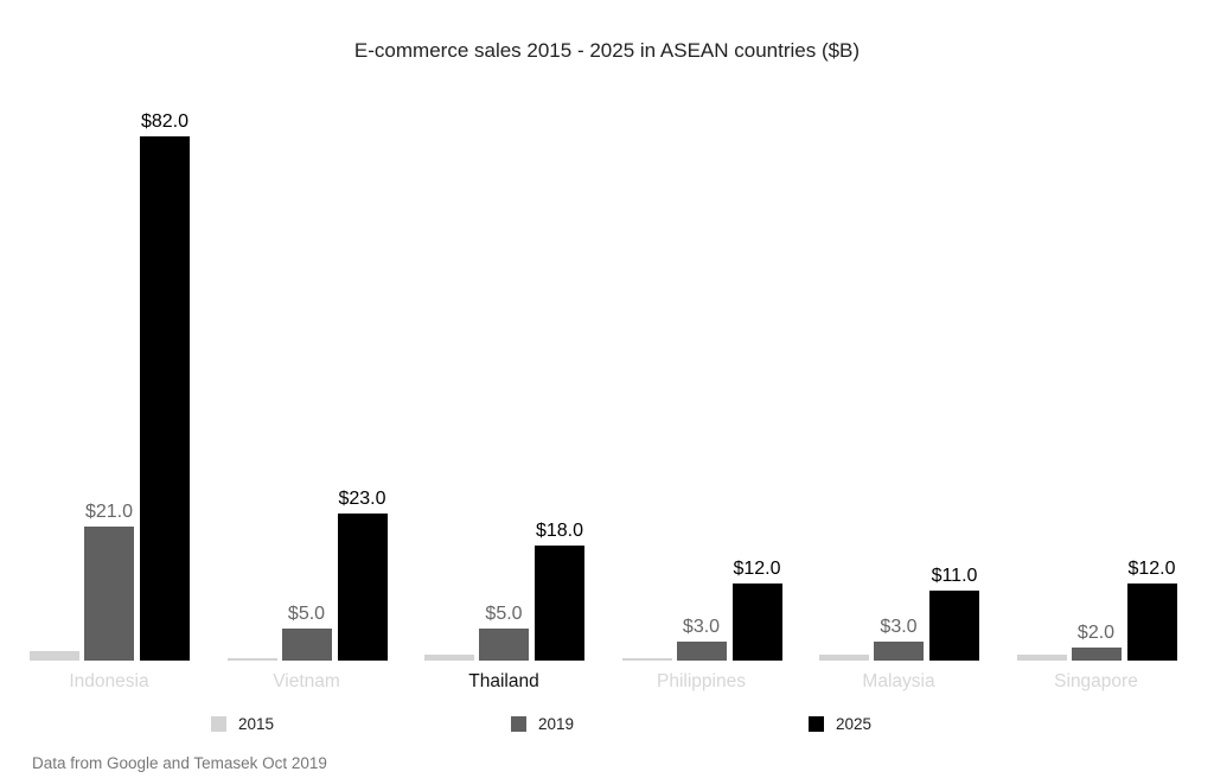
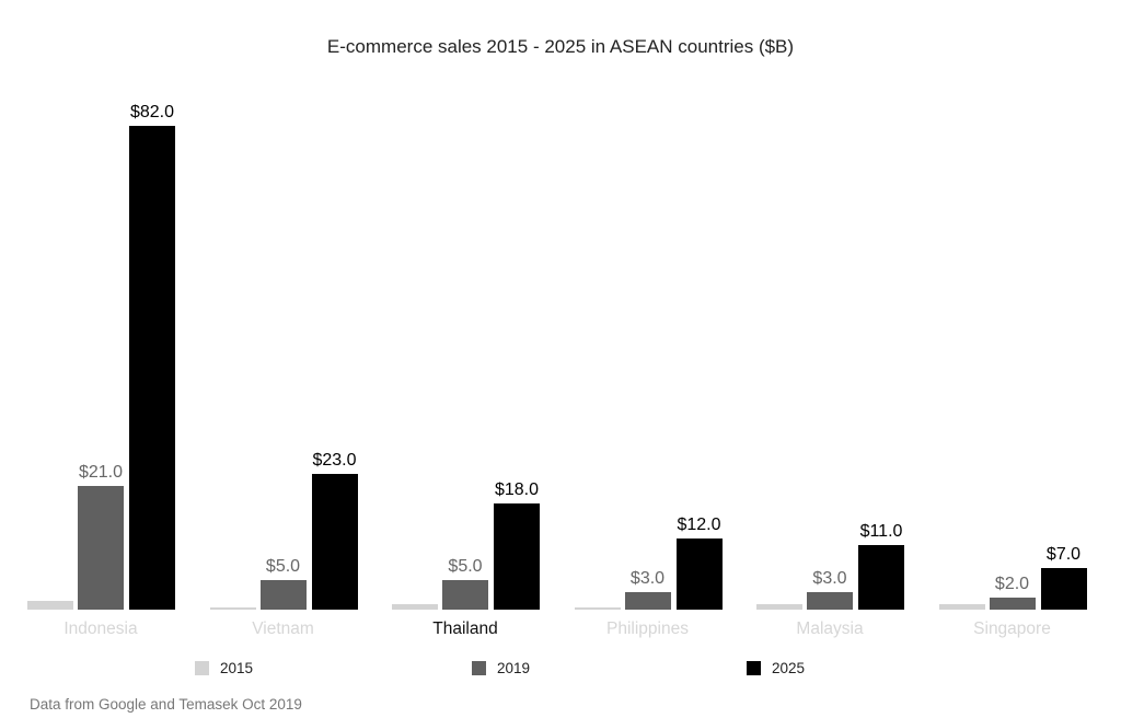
2025/Singapore: $12.0 -> $7.0
